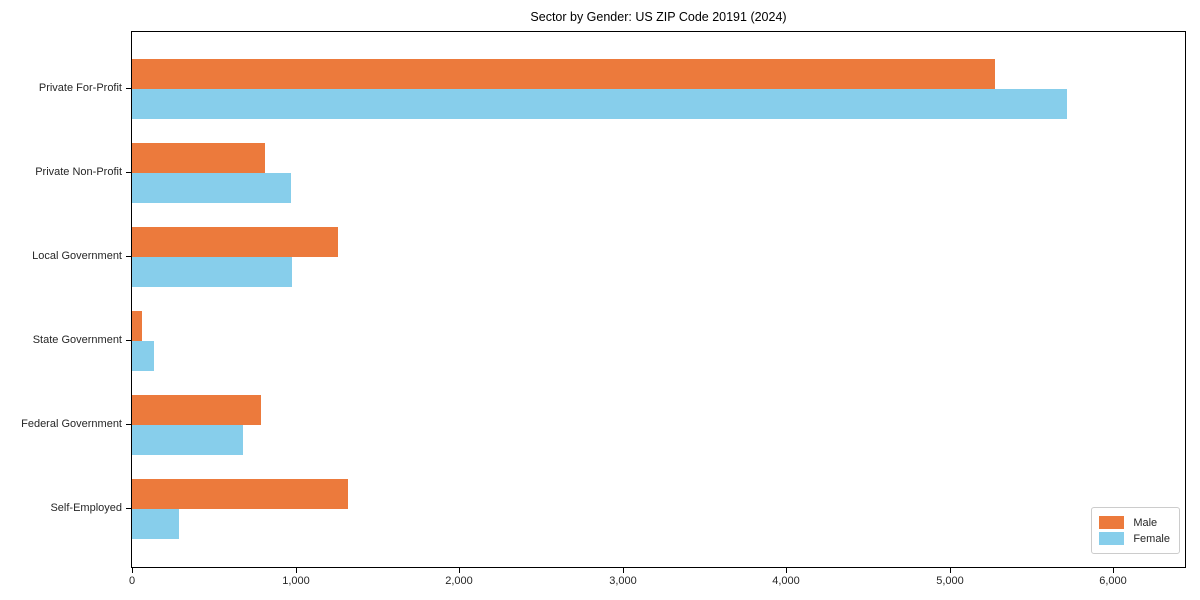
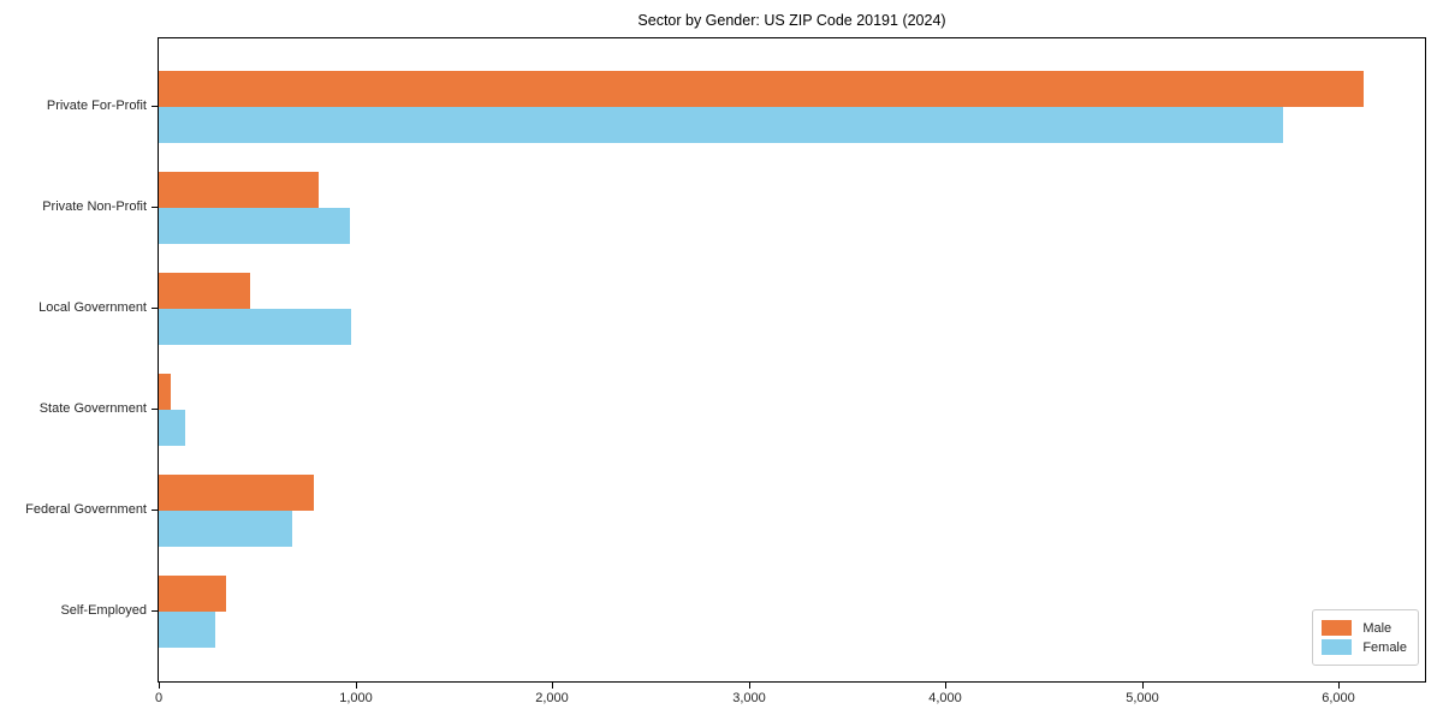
Male/Private For-Profit: 5280 -> 6130
Male/Local Government: 1260 -> 460
Male/Self-Employed: 1320 -> 340
